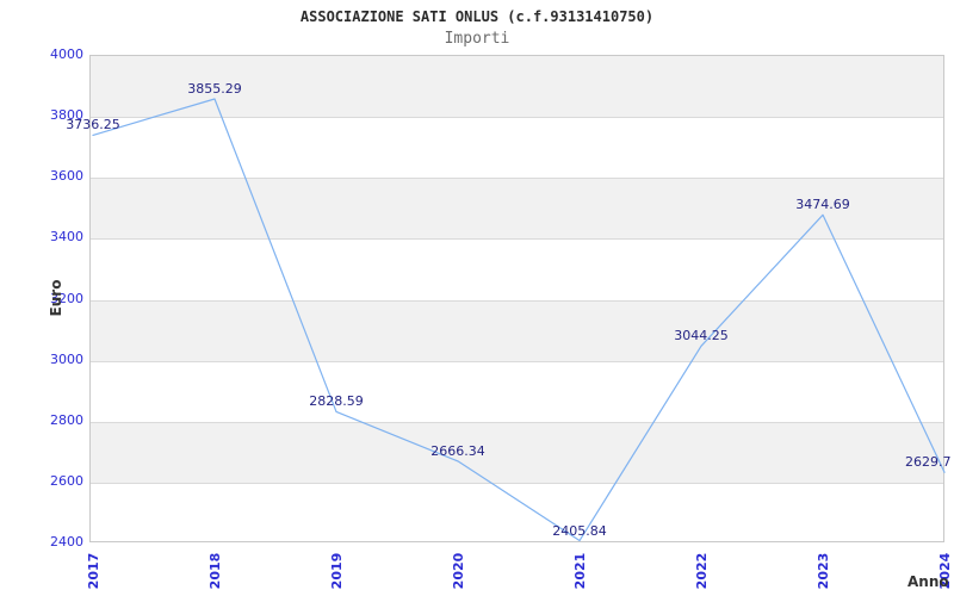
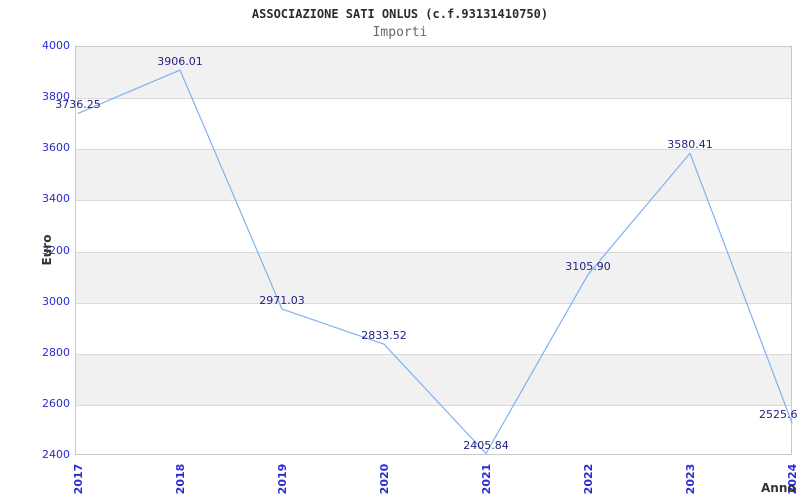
2018: 3855.29 -> 3906.01
2019: 2828.59 -> 2971.03
2020: 2666.34 -> 2833.52
2022: 3044.25 -> 3105.90
2023: 3474.69 -> 3580.41
2024: 2629.7 -> 2525.6
